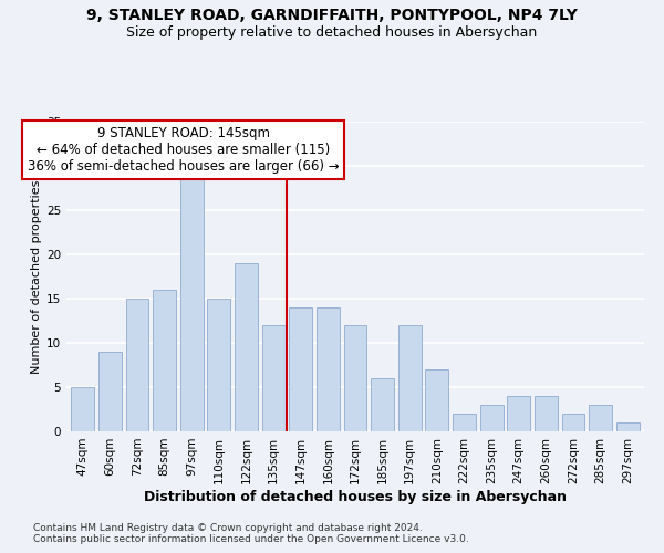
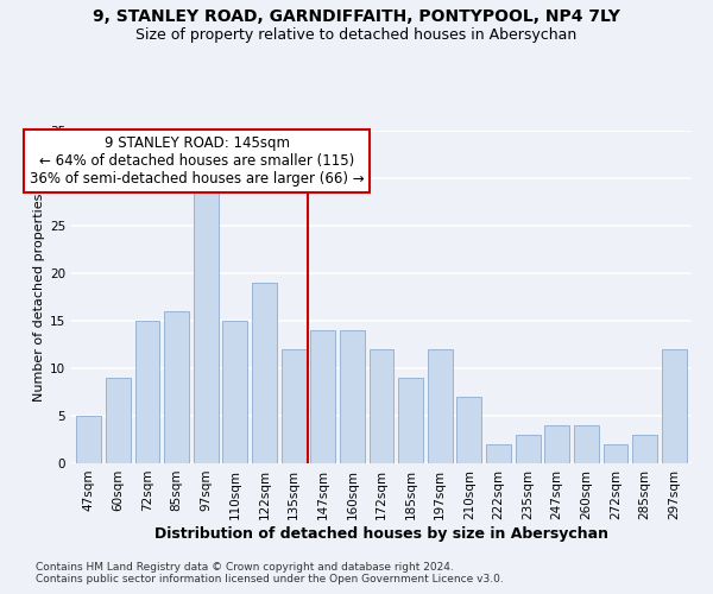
185sqm: 6 -> 9
297sqm: 1 -> 12
